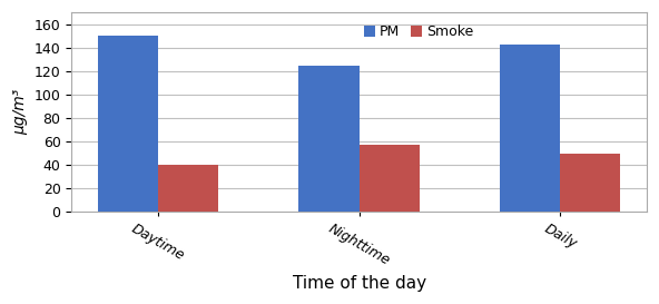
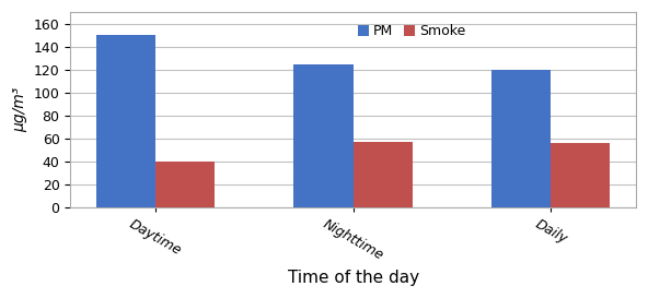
PM/Daily: 143 -> 120
Smoke/Daily: 50 -> 56
